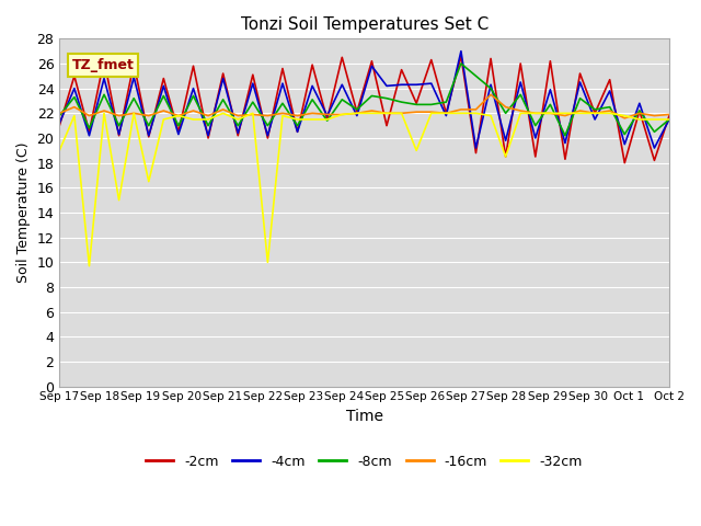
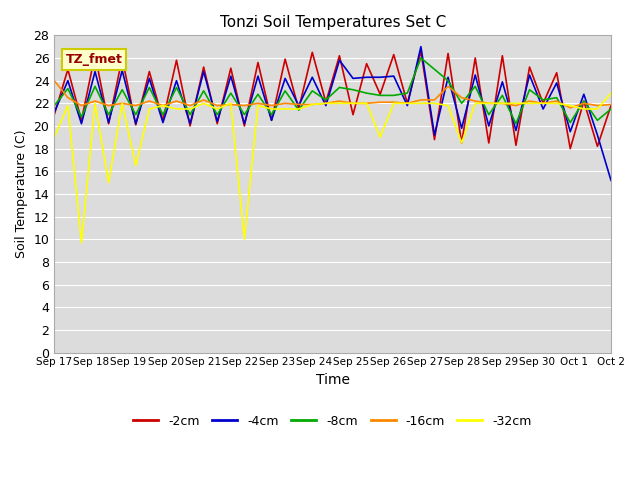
-16cm/Sep 17: 22.0 -> 24.0
-4cm/Oct 2: 21.5 -> 15.2
-32cm/Oct 2: 21.5 -> 22.9
